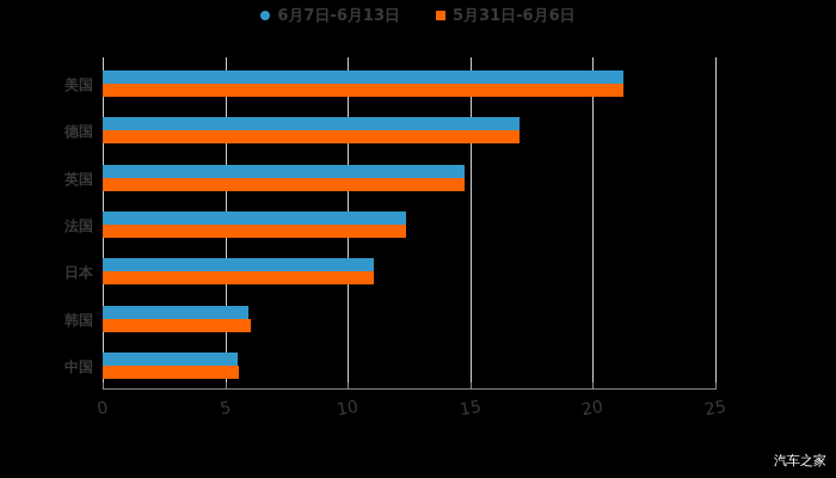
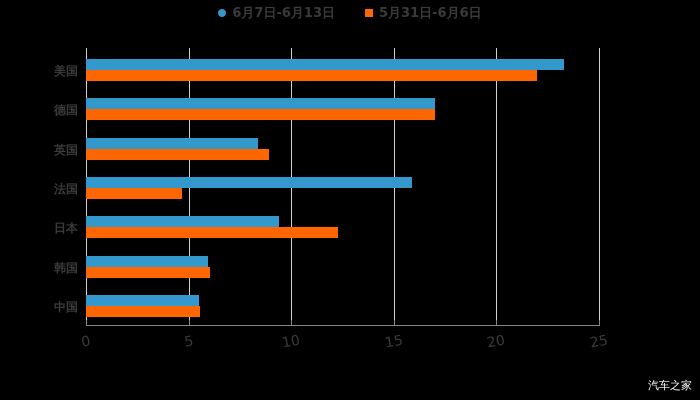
6月7日-6月13日/美国: 21.2 -> 23.3
5月31日-6月6日/美国: 21.2 -> 22.0
6月7日-6月13日/英国: 14.8 -> 8.4
5月31日-6月6日/英国: 14.8 -> 8.9
6月7日-6月13日/法国: 12.4 -> 15.9
5月31日-6月6日/法国: 12.4 -> 4.7
6月7日-6月13日/日本: 11.1 -> 9.4
5月31日-6月6日/日本: 11.1 -> 12.3
